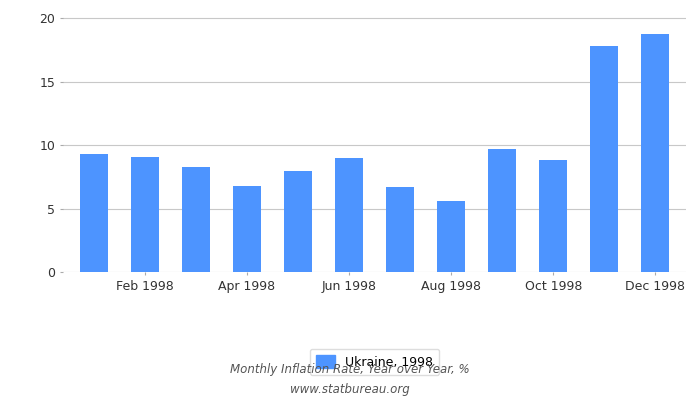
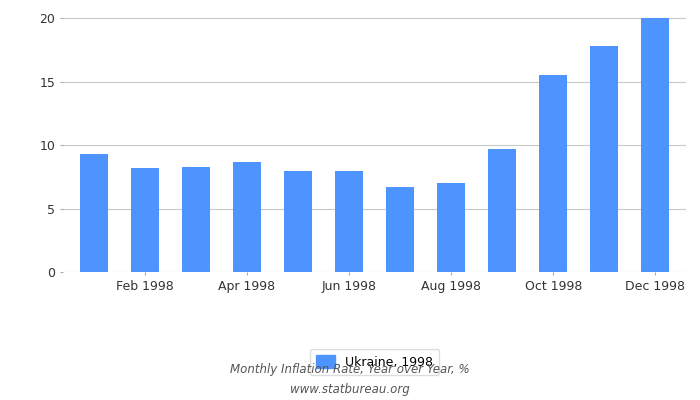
Feb 1998: 9.1 -> 8.2
Apr 1998: 6.8 -> 8.7
Jun 1998: 9.0 -> 8.0
Aug 1998: 5.6 -> 7.0
Oct 1998: 8.8 -> 15.5
Dec 1998: 18.8 -> 20.0
